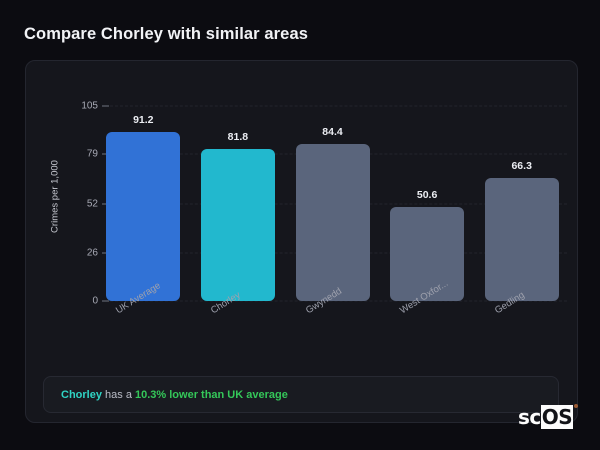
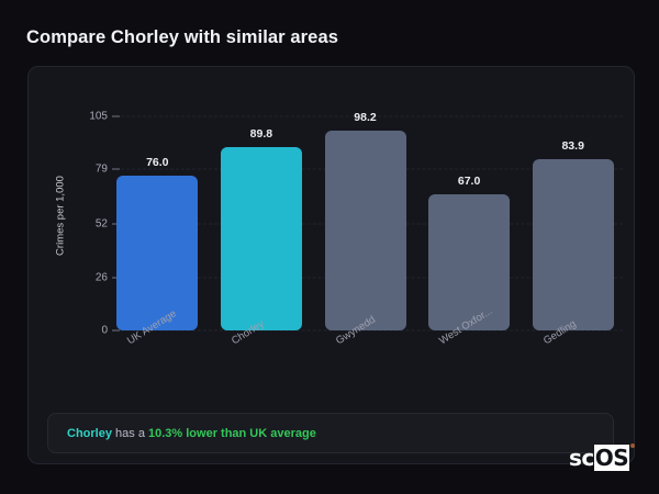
UK Average: 91.2 -> 76.0
Chorley: 81.8 -> 89.8
Gwynedd: 84.4 -> 98.2
West Oxfor...: 50.6 -> 67.0
Gedling: 66.3 -> 83.9
